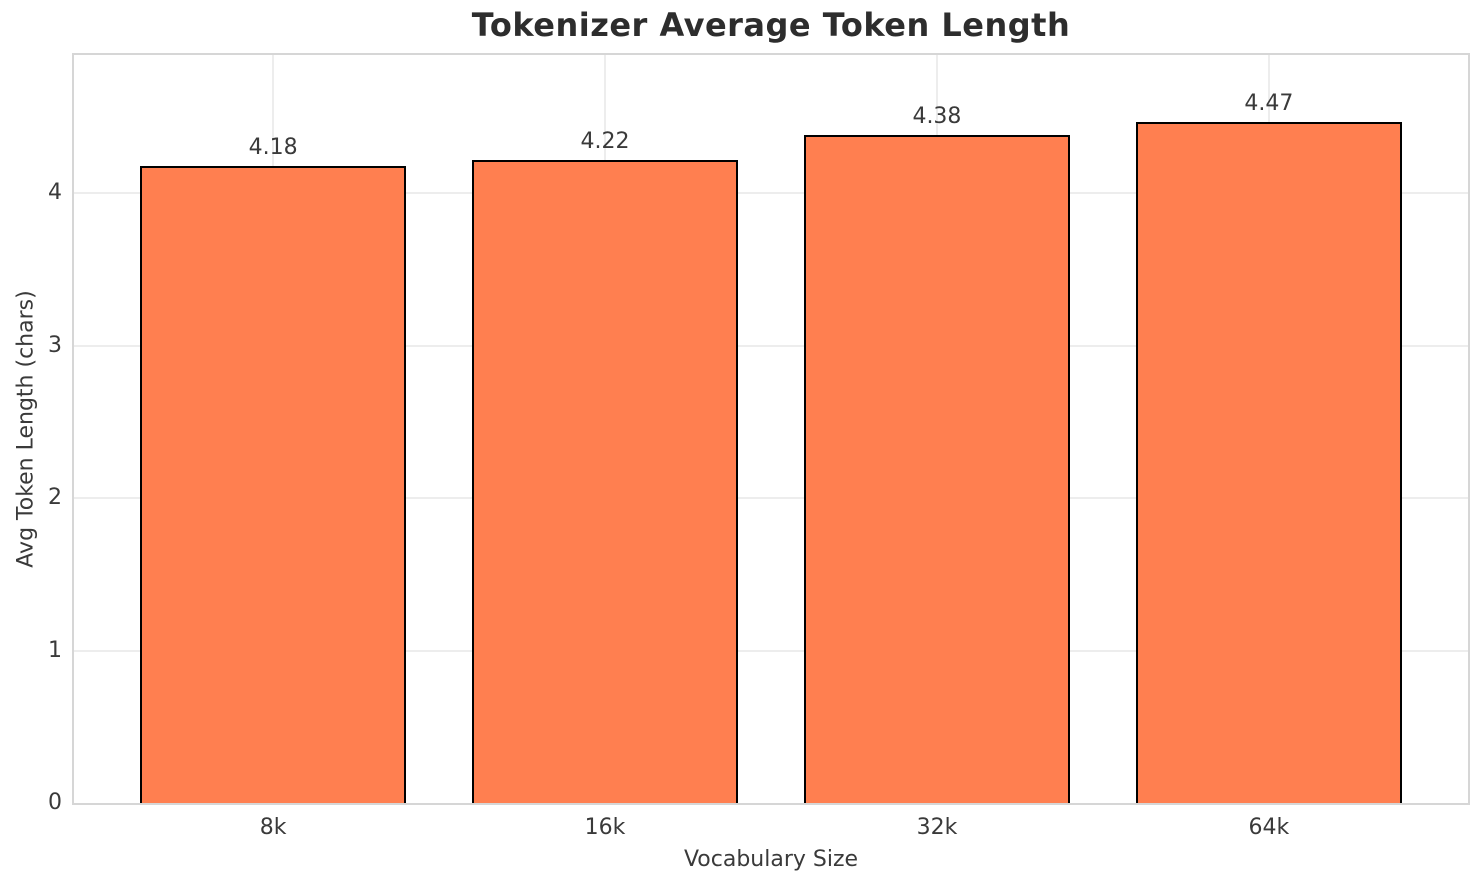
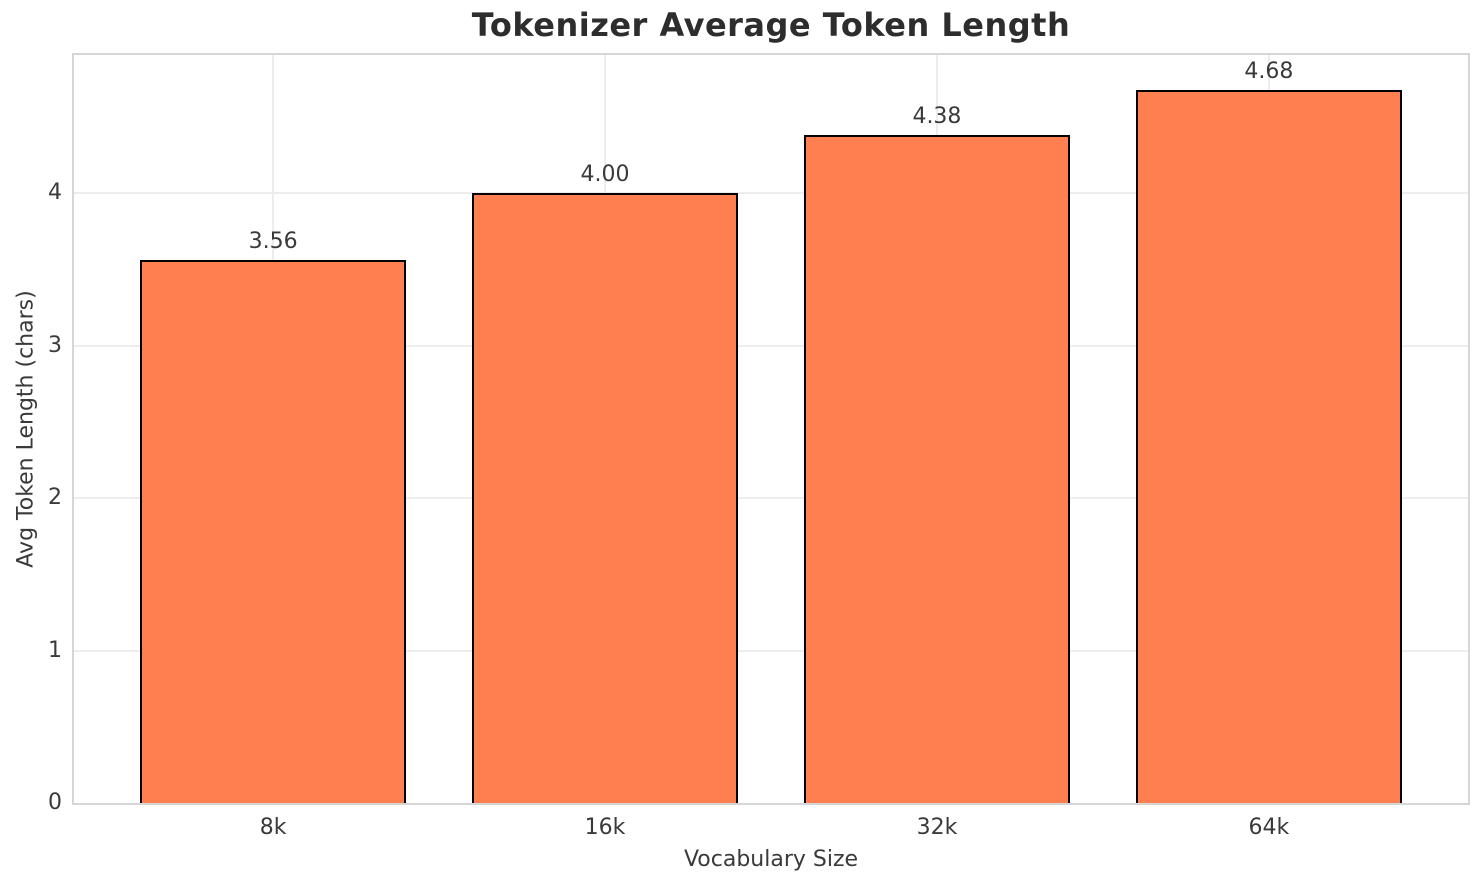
8k: 4.18 -> 3.56
16k: 4.22 -> 4.00
64k: 4.47 -> 4.68
